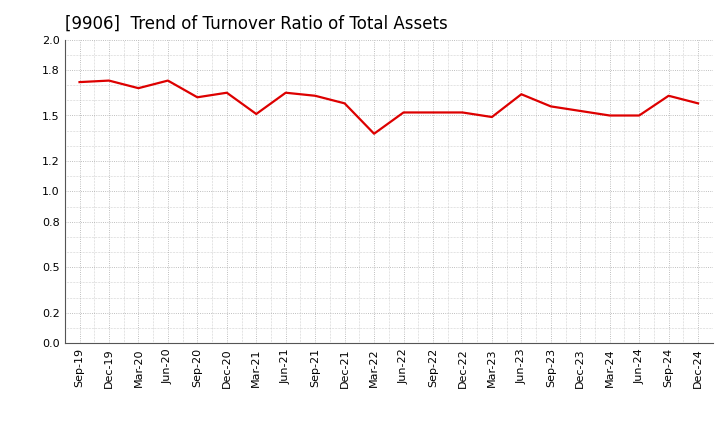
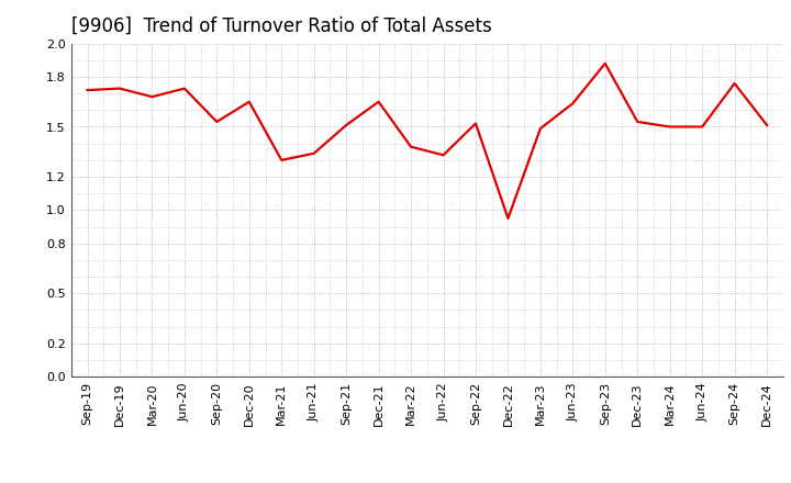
Sep-20: 1.62 -> 1.53
Mar-21: 1.51 -> 1.30
Jun-21: 1.65 -> 1.34
Sep-21: 1.63 -> 1.51
Dec-21: 1.58 -> 1.65
Jun-22: 1.52 -> 1.33
Dec-22: 1.52 -> 0.95
Sep-23: 1.56 -> 1.88
Sep-24: 1.63 -> 1.76
Dec-24: 1.58 -> 1.51
